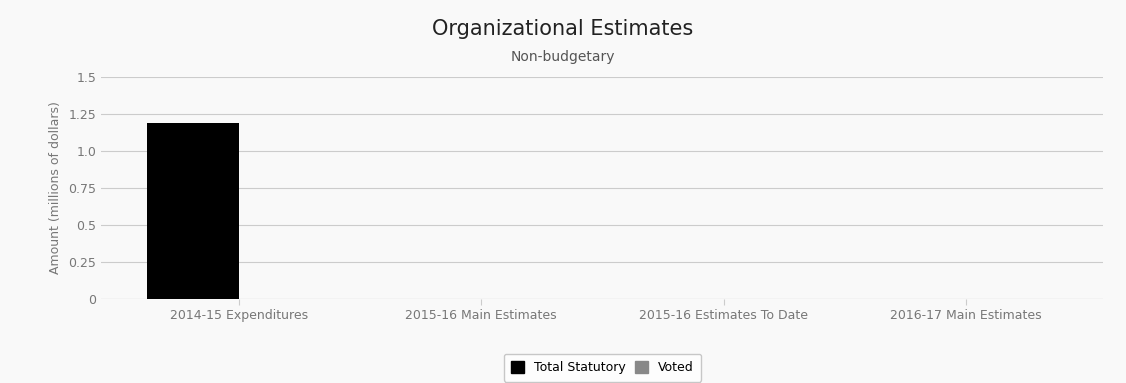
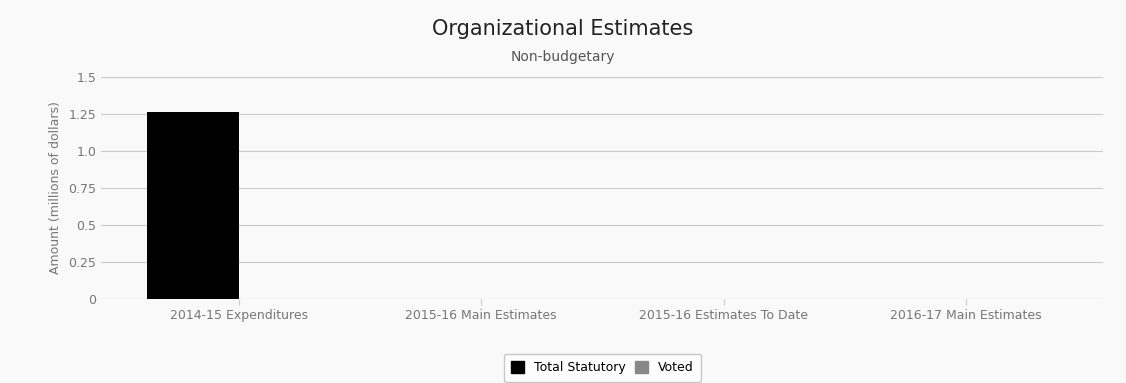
Total Statutory/2014-15 Expenditures: 1.19 -> 1.26
